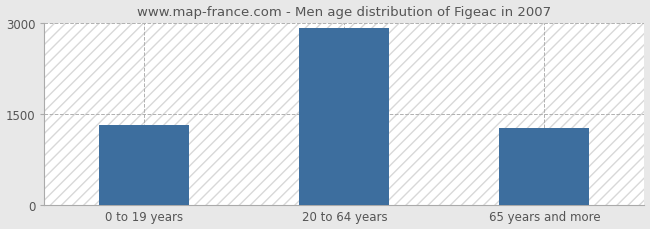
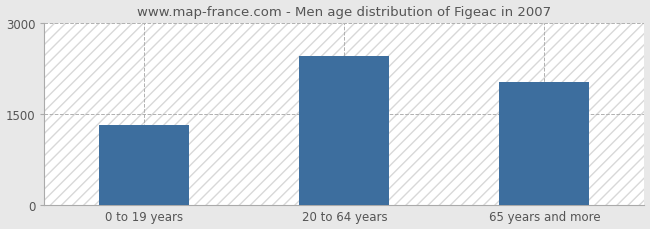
20 to 64 years: 2910 -> 2460
65 years and more: 1270 -> 2020
